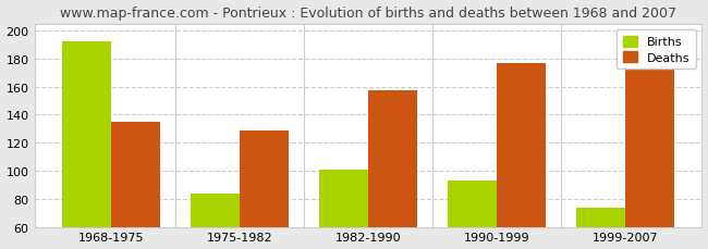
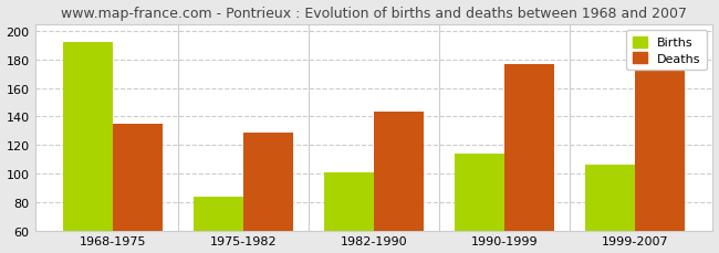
Deaths/1982-1990: 157 -> 143
Births/1990-1999: 93 -> 114
Births/1999-2007: 74 -> 106
